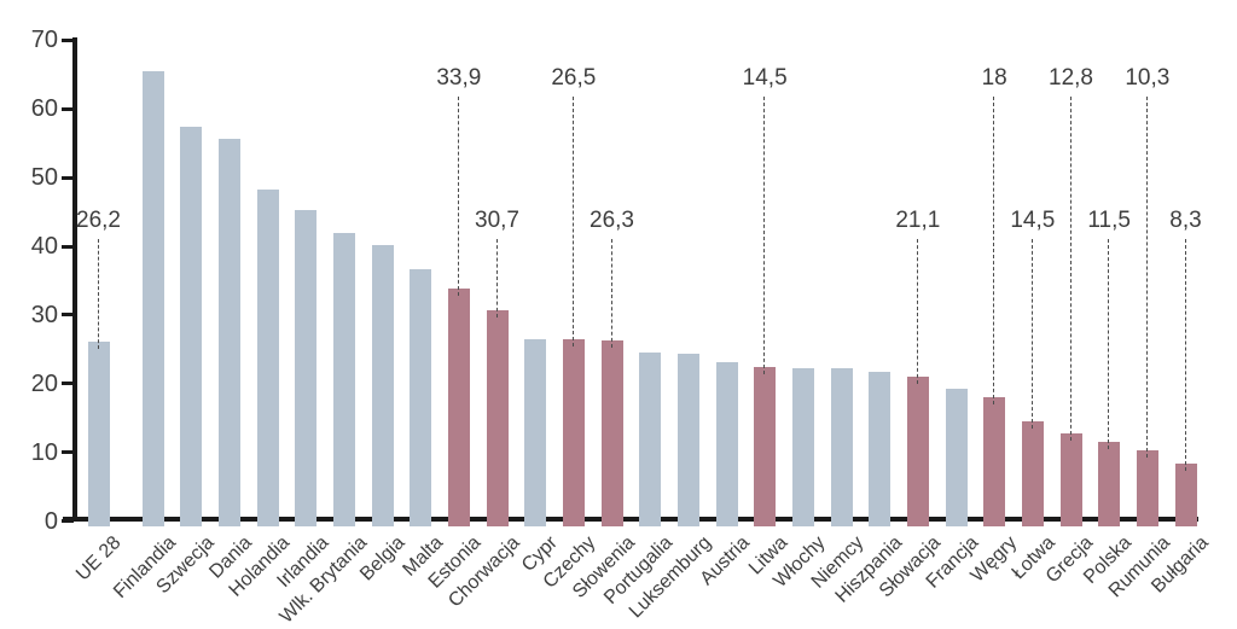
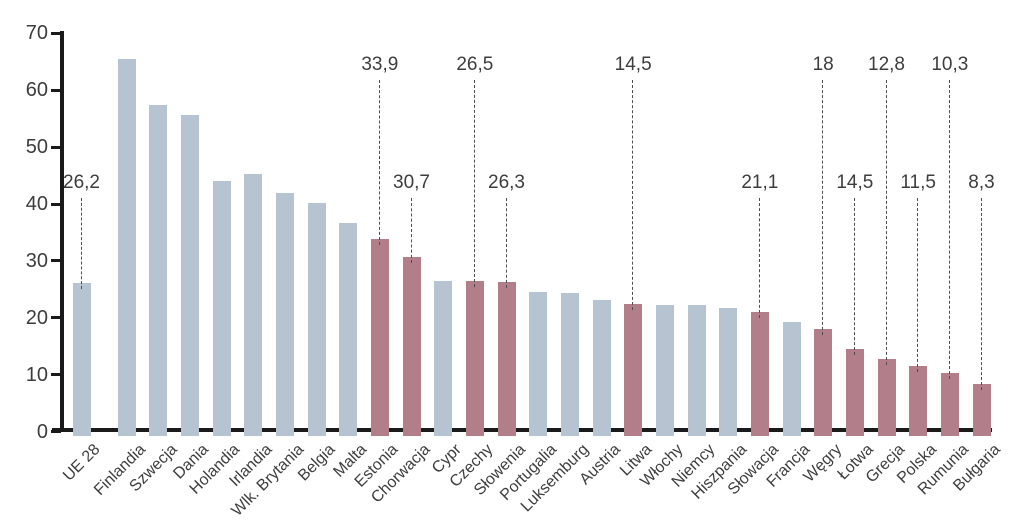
Holandia: 48 -> 44
